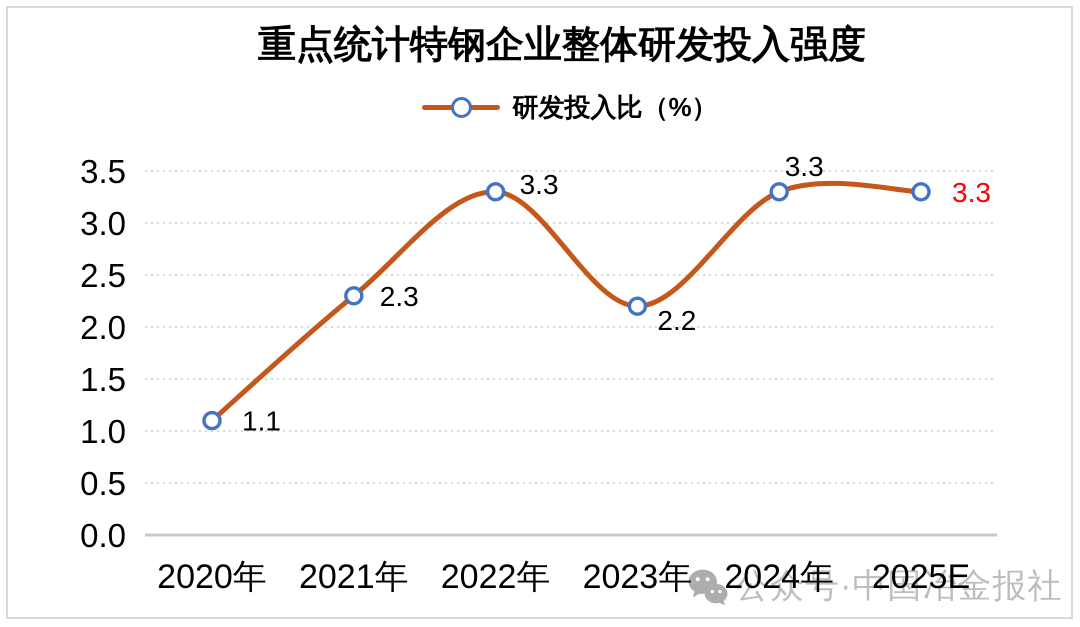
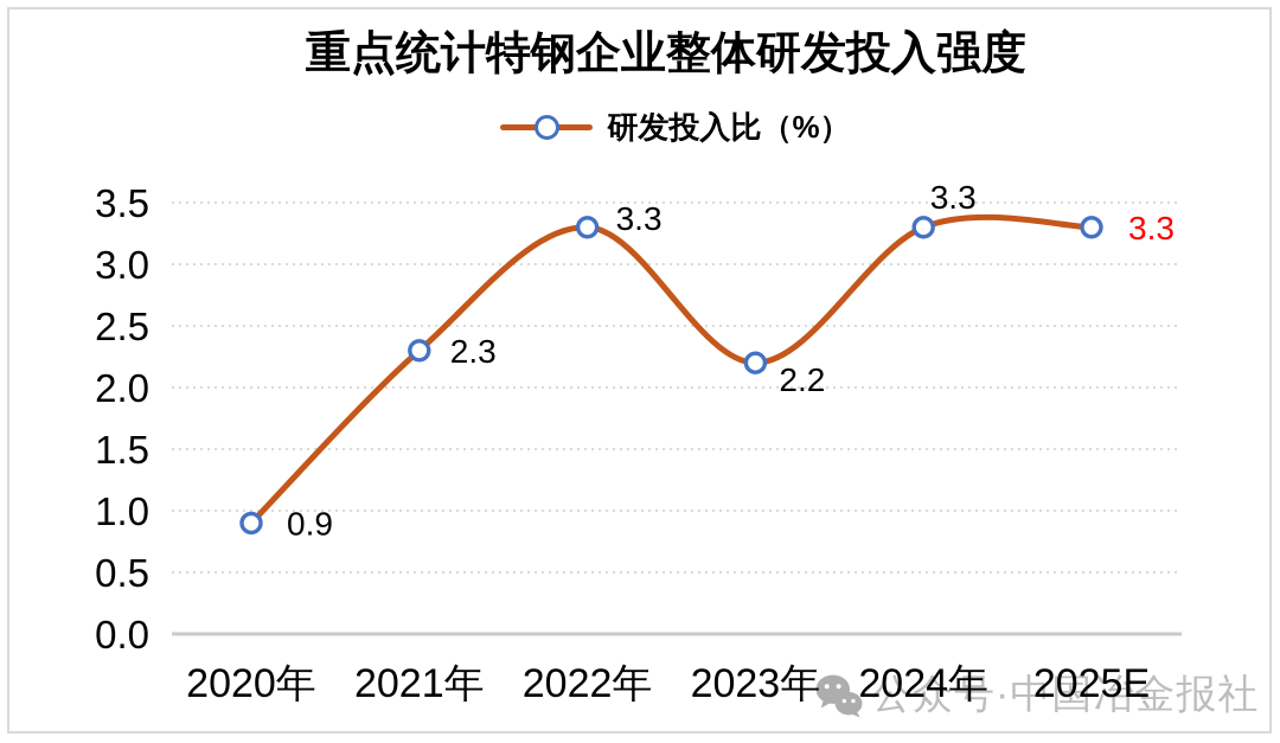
2020年: 1.1 -> 0.9
